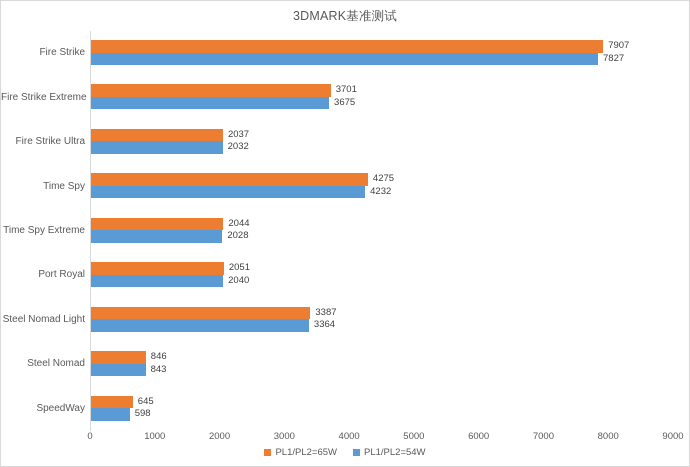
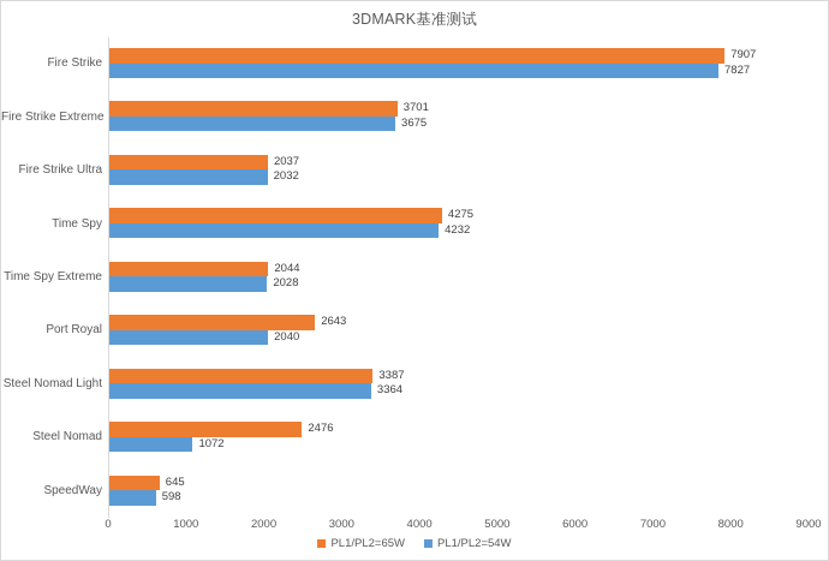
PL1/PL2=65W/Port Royal: 2051 -> 2643
PL1/PL2=65W/Steel Nomad: 846 -> 2476
PL1/PL2=54W/Steel Nomad: 843 -> 1072
